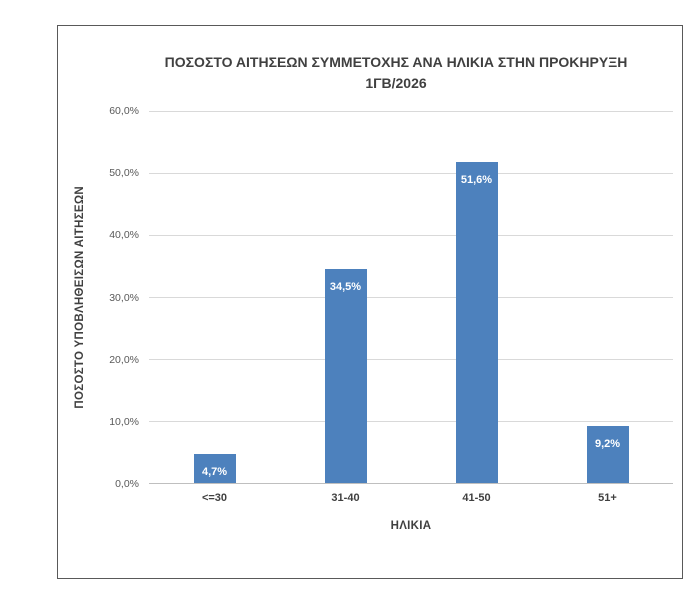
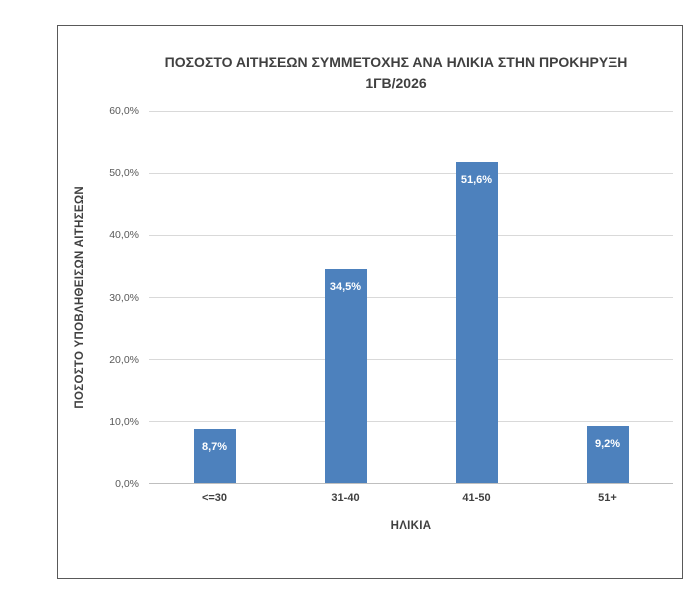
<=30: 4,7% -> 8,7%
